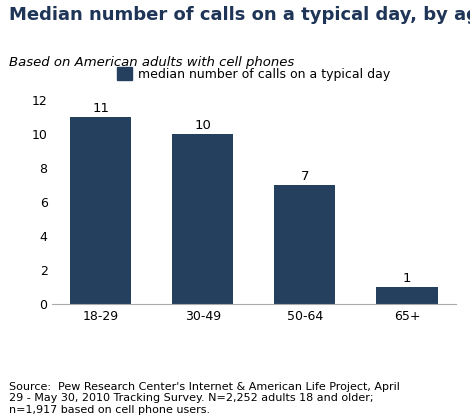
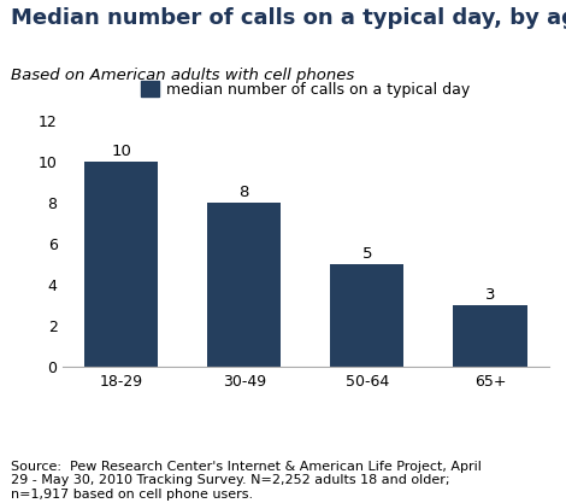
18-29: 11 -> 10
30-49: 10 -> 8
50-64: 7 -> 5
65+: 1 -> 3
